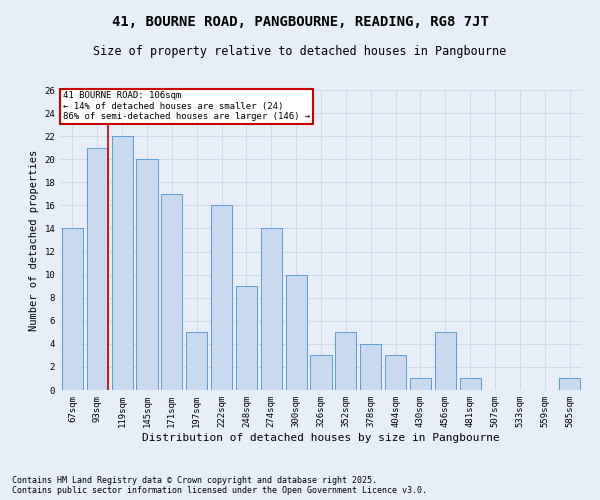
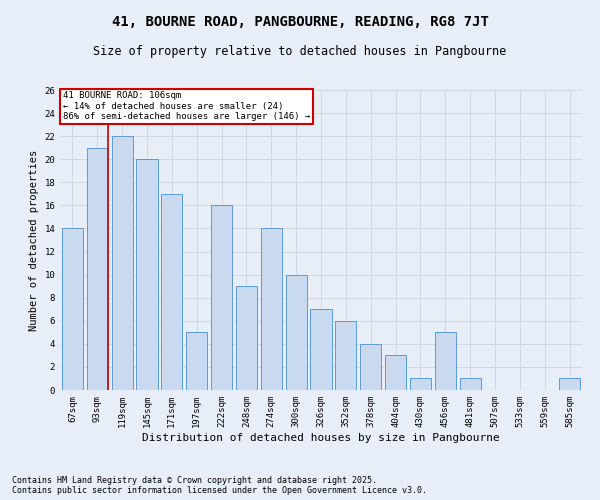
326sqm: 3 -> 7
352sqm: 5 -> 6
